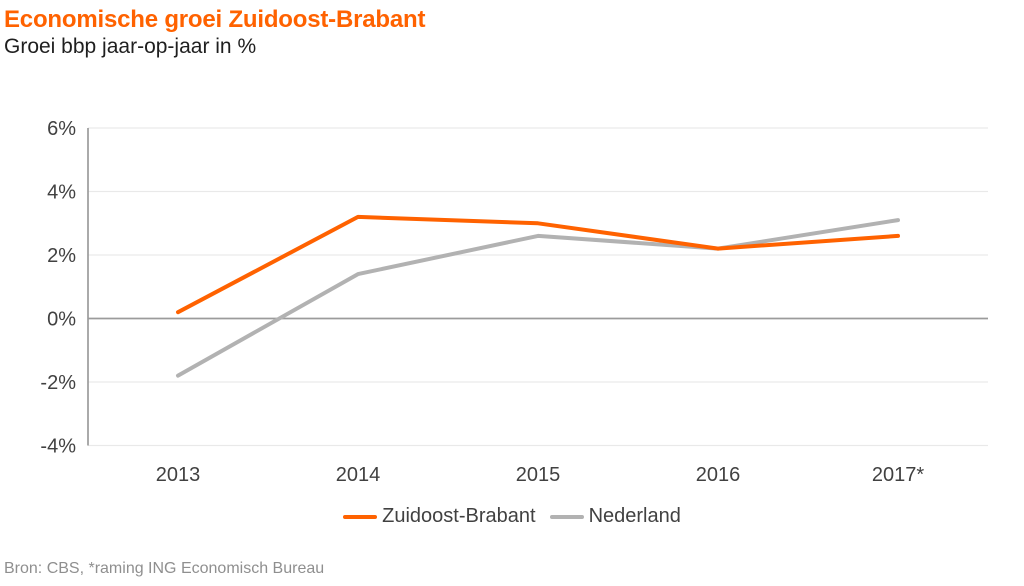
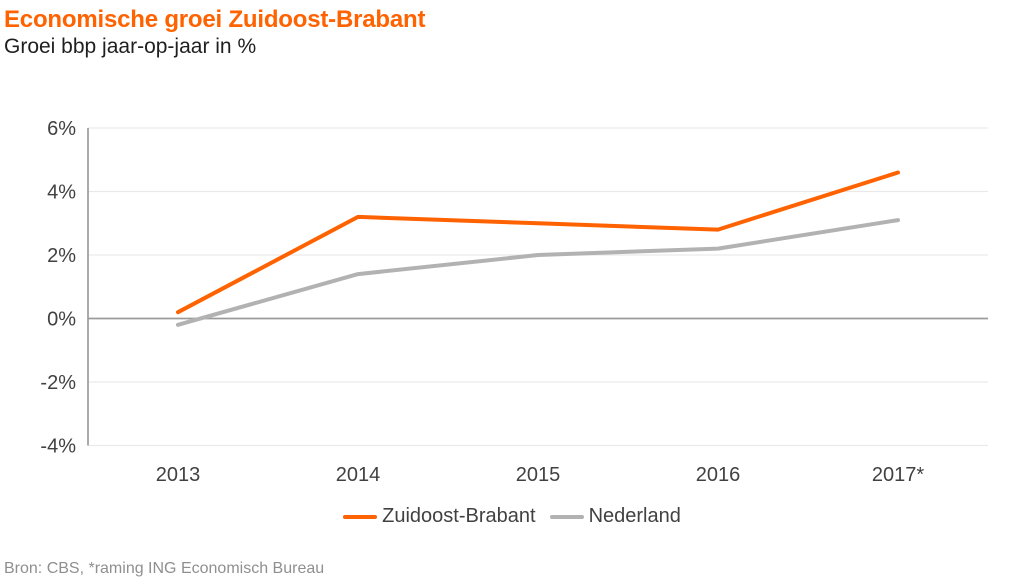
Nederland/2013: -1.8% -> -0.2%
Nederland/2015: 2.6% -> 2.0%
Zuidoost-Brabant/2016: 2.2% -> 2.8%
Zuidoost-Brabant/2017*: 2.6% -> 4.6%
